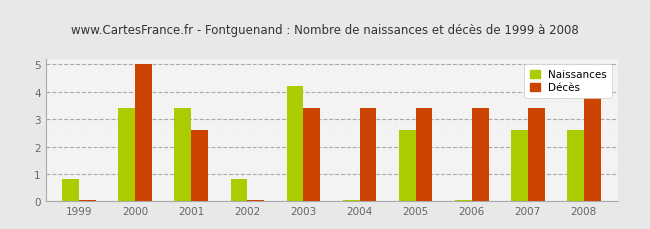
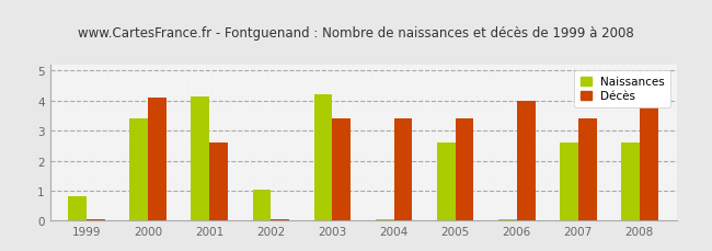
Décès/2000: 5.00 -> 4.10
Naissances/2001: 3.40 -> 4.15
Naissances/2002: 0.80 -> 1.05
Décès/2006: 3.40 -> 4.00
